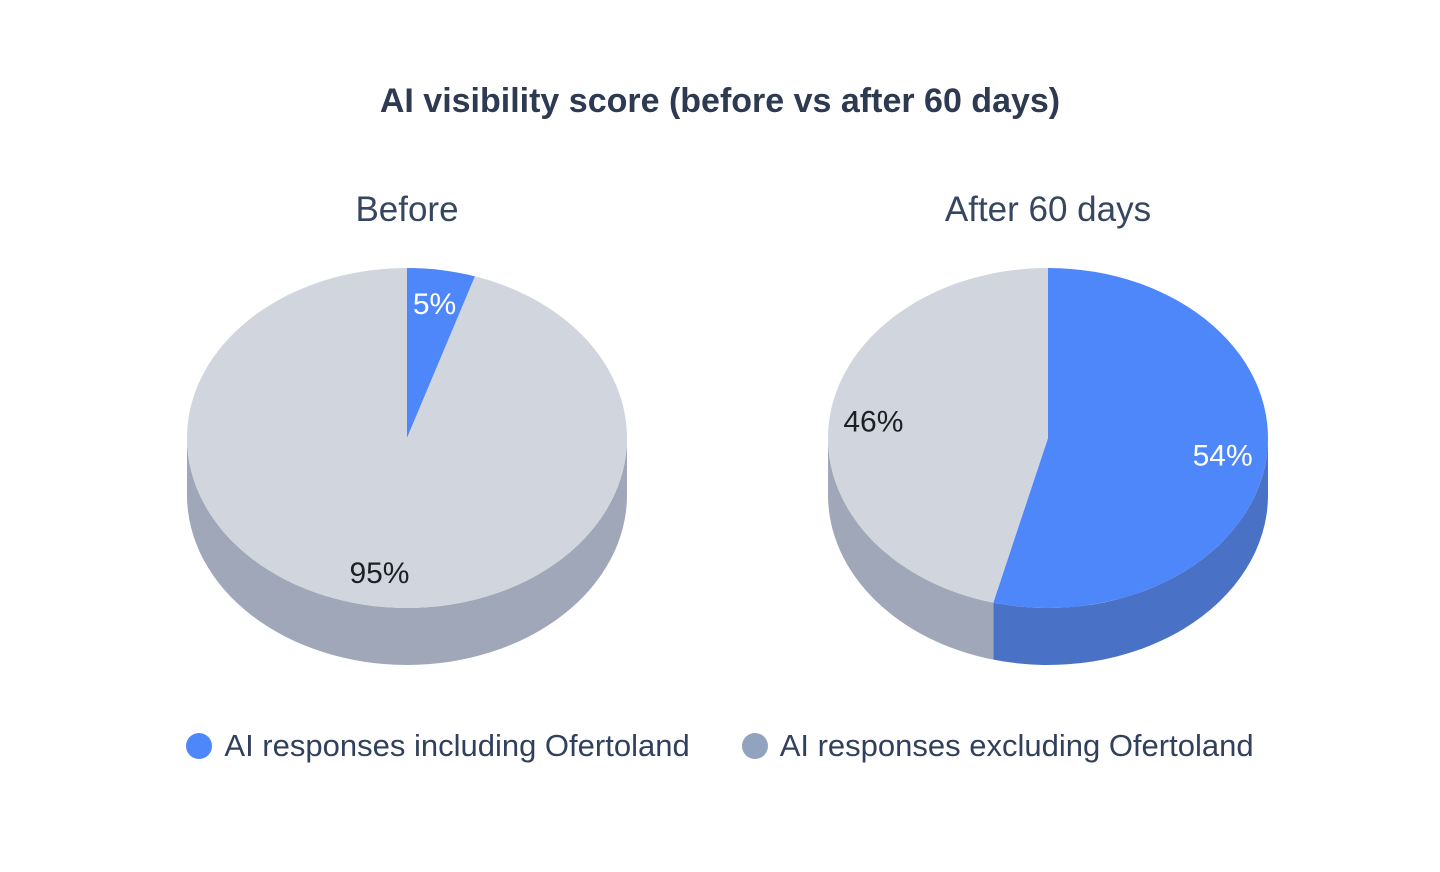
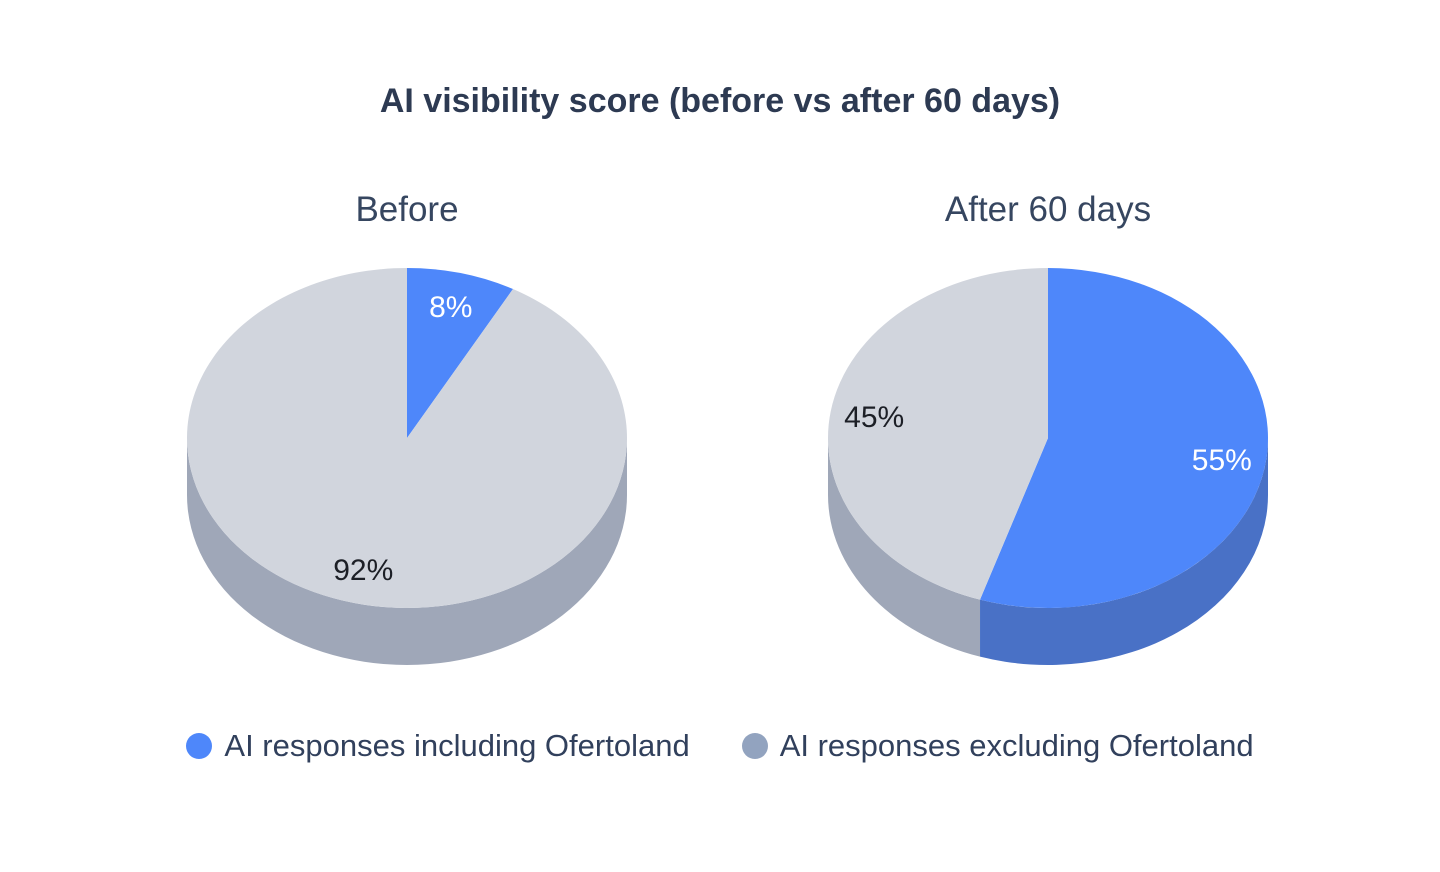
Before/AI responses including Ofertoland: 5% -> 8%
Before/AI responses excluding Ofertoland: 95% -> 92%
After 60 days/AI responses including Ofertoland: 54% -> 55%
After 60 days/AI responses excluding Ofertoland: 46% -> 45%
